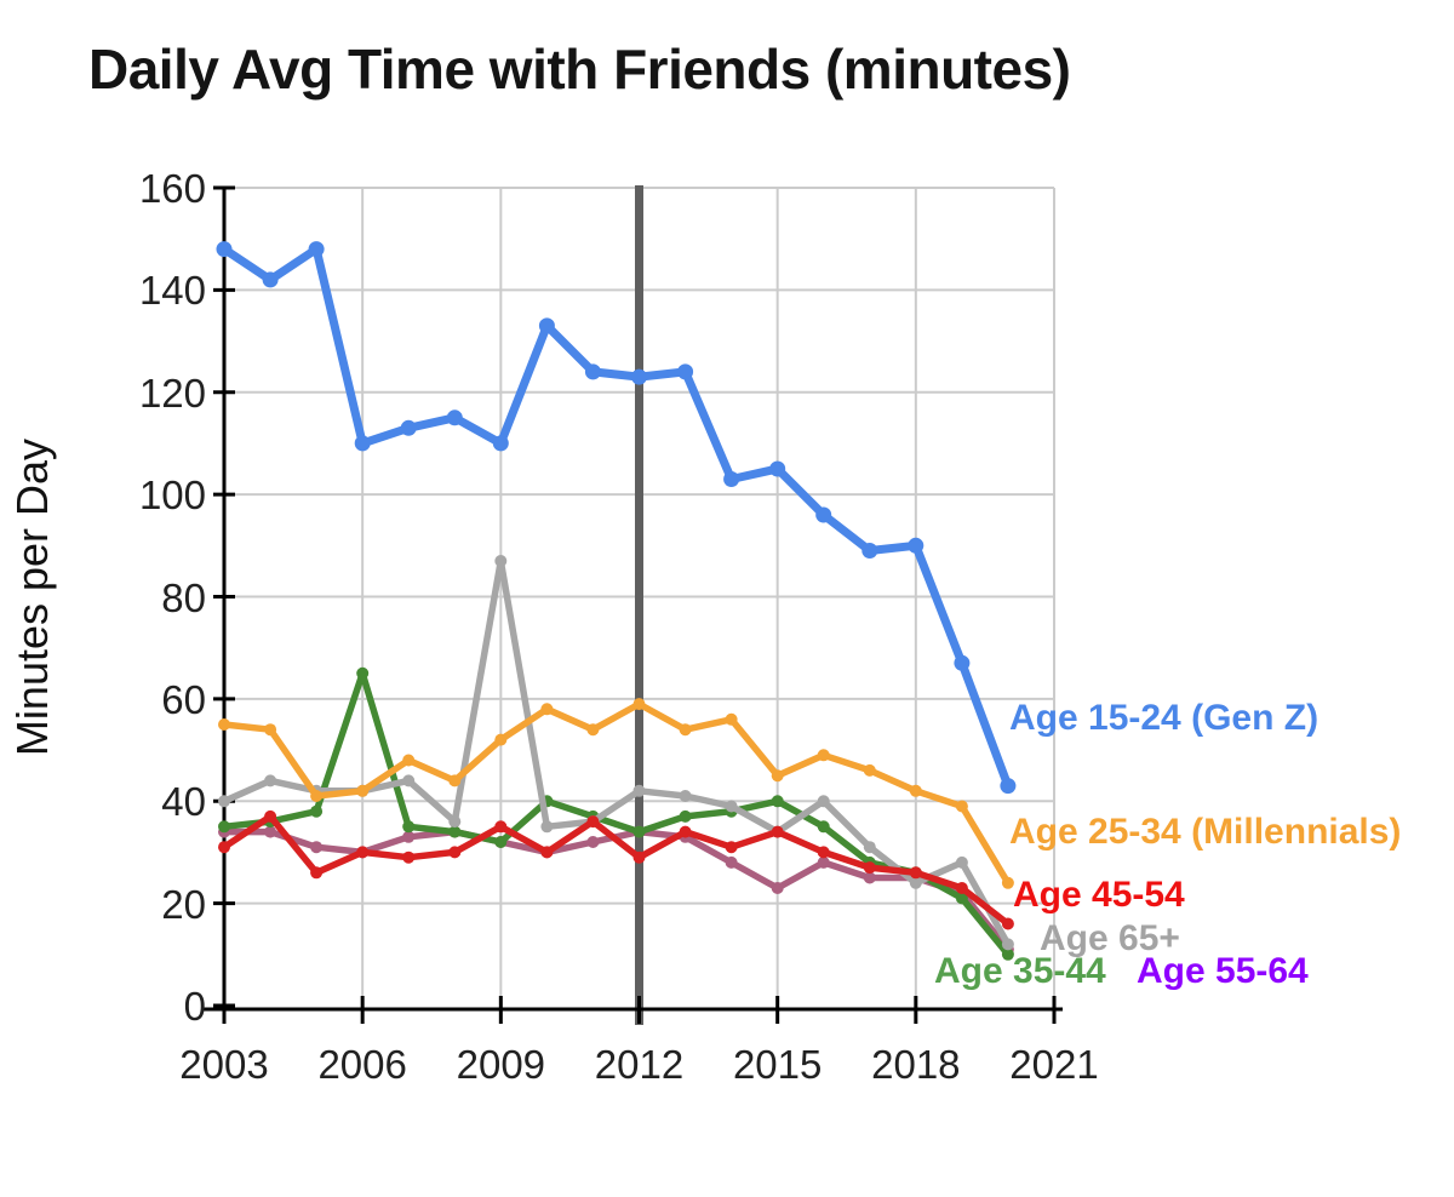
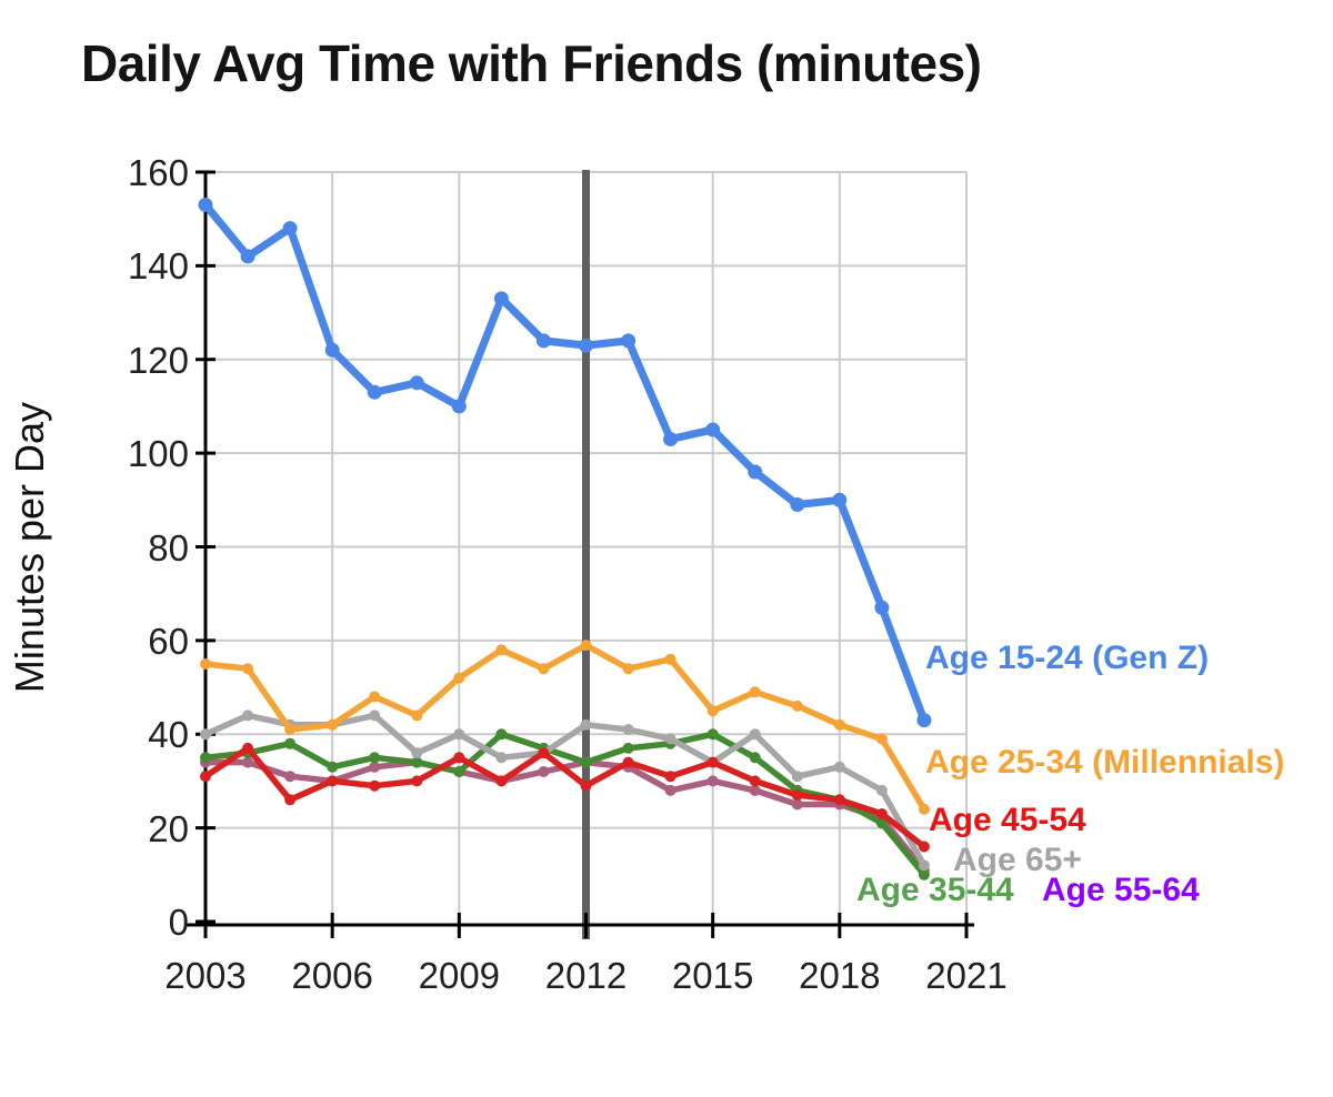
Age 15-24 (Gen Z)/2003: 148 -> 153
Age 15-24 (Gen Z)/2006: 110 -> 122
Age 35-44/2006: 65 -> 33
Age 65+/2009: 87 -> 40
Age 55-64/2015: 23 -> 30
Age 65+/2018: 24 -> 33
